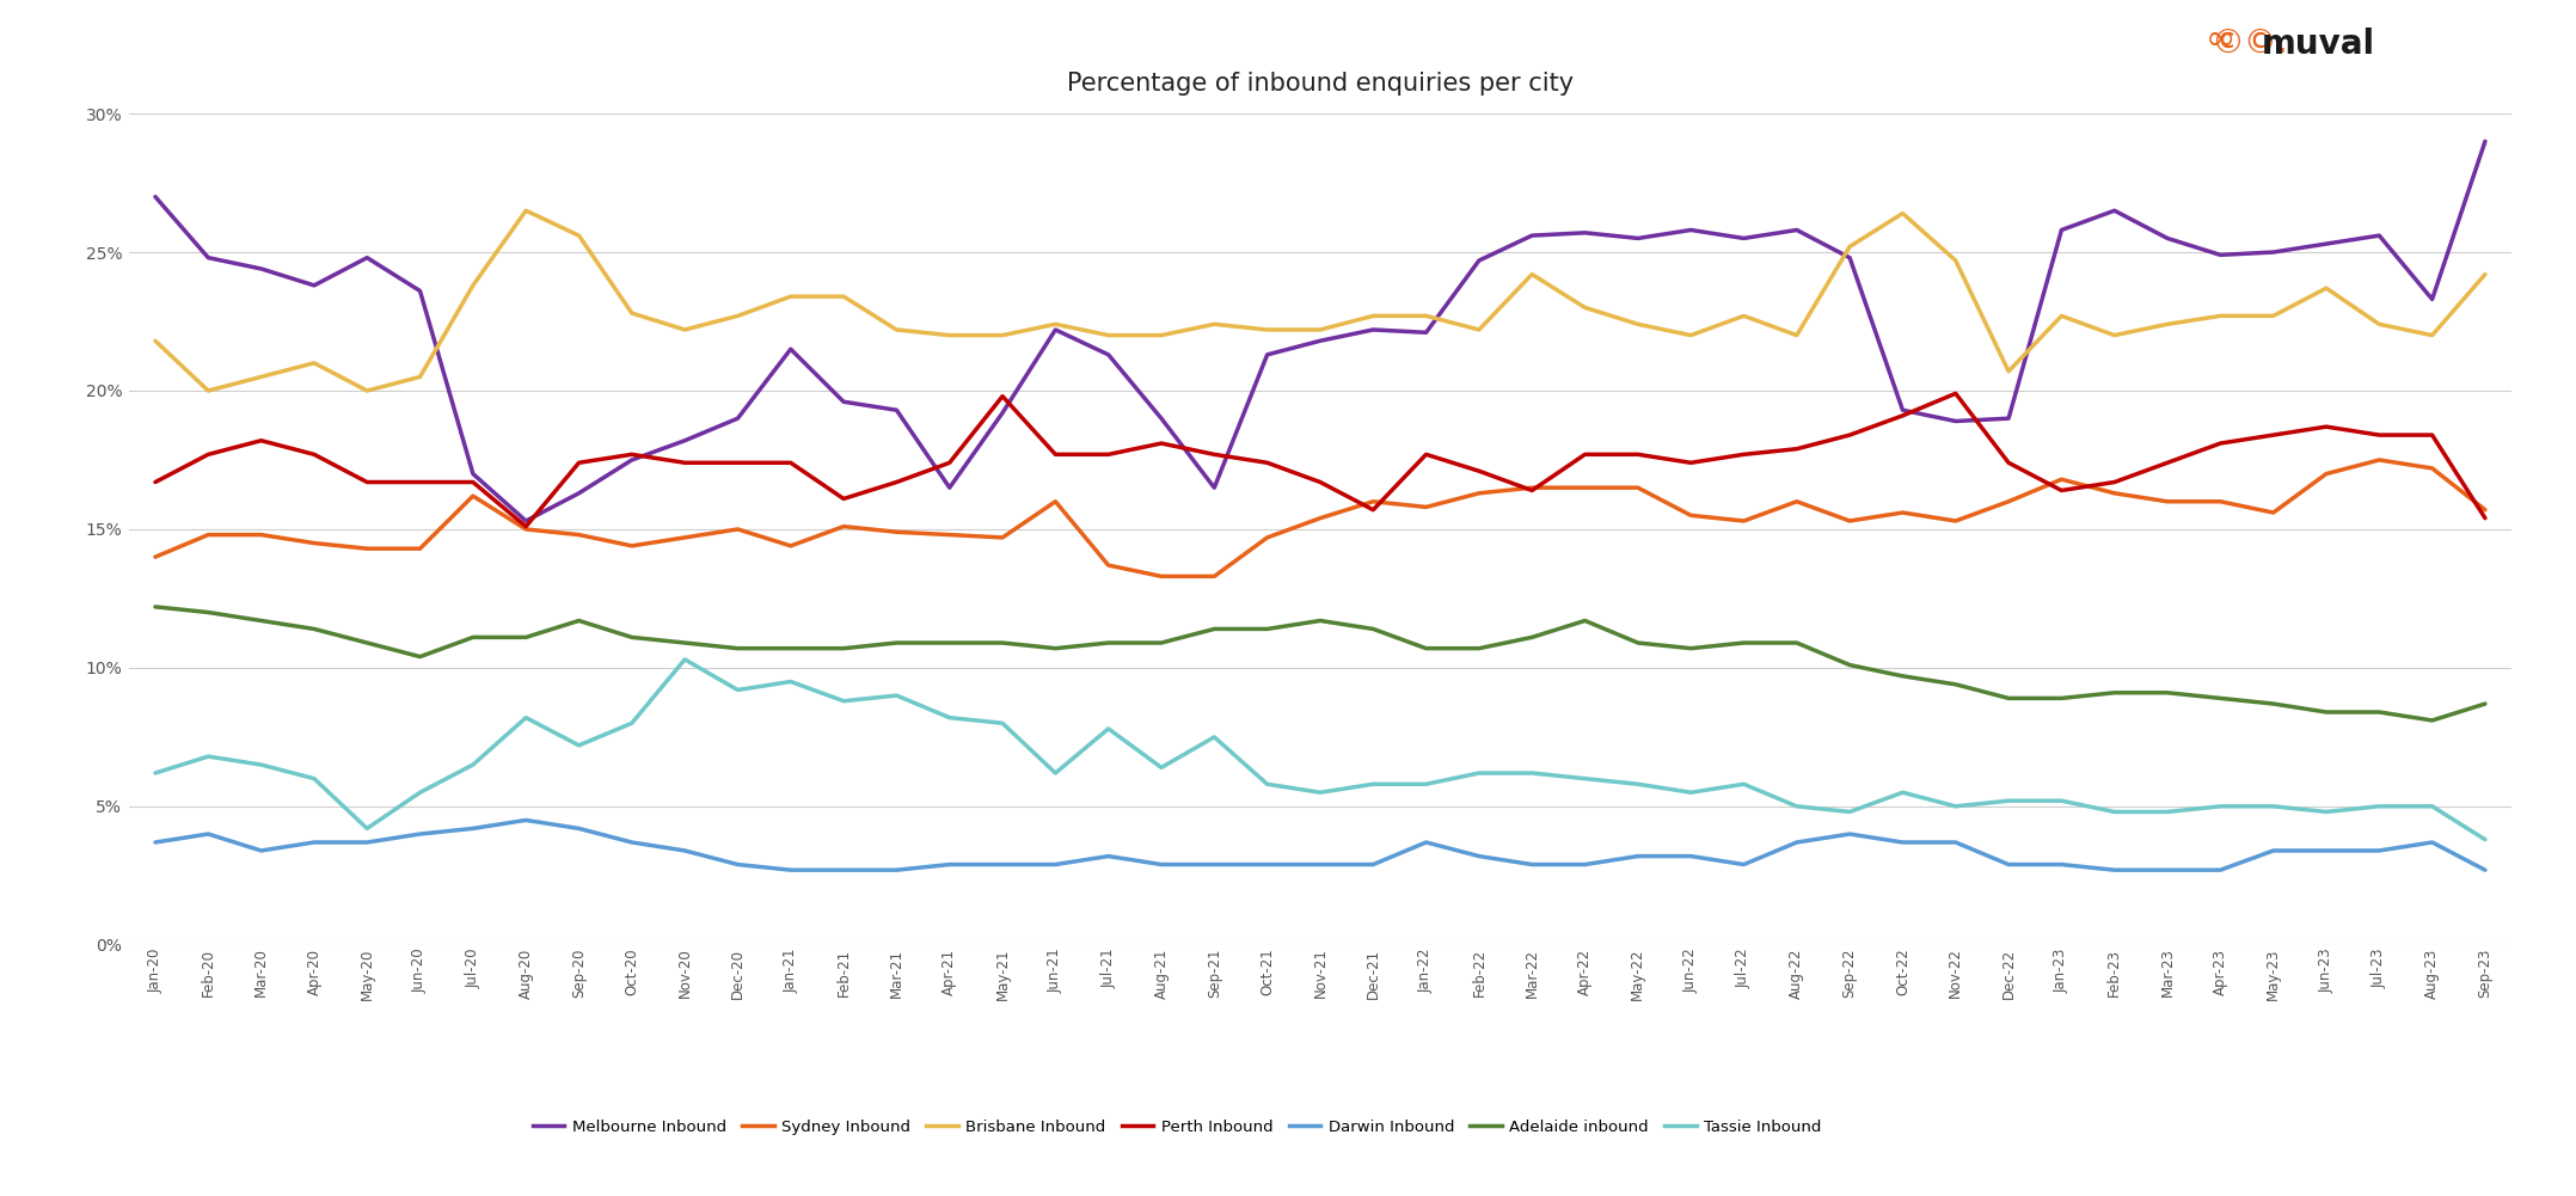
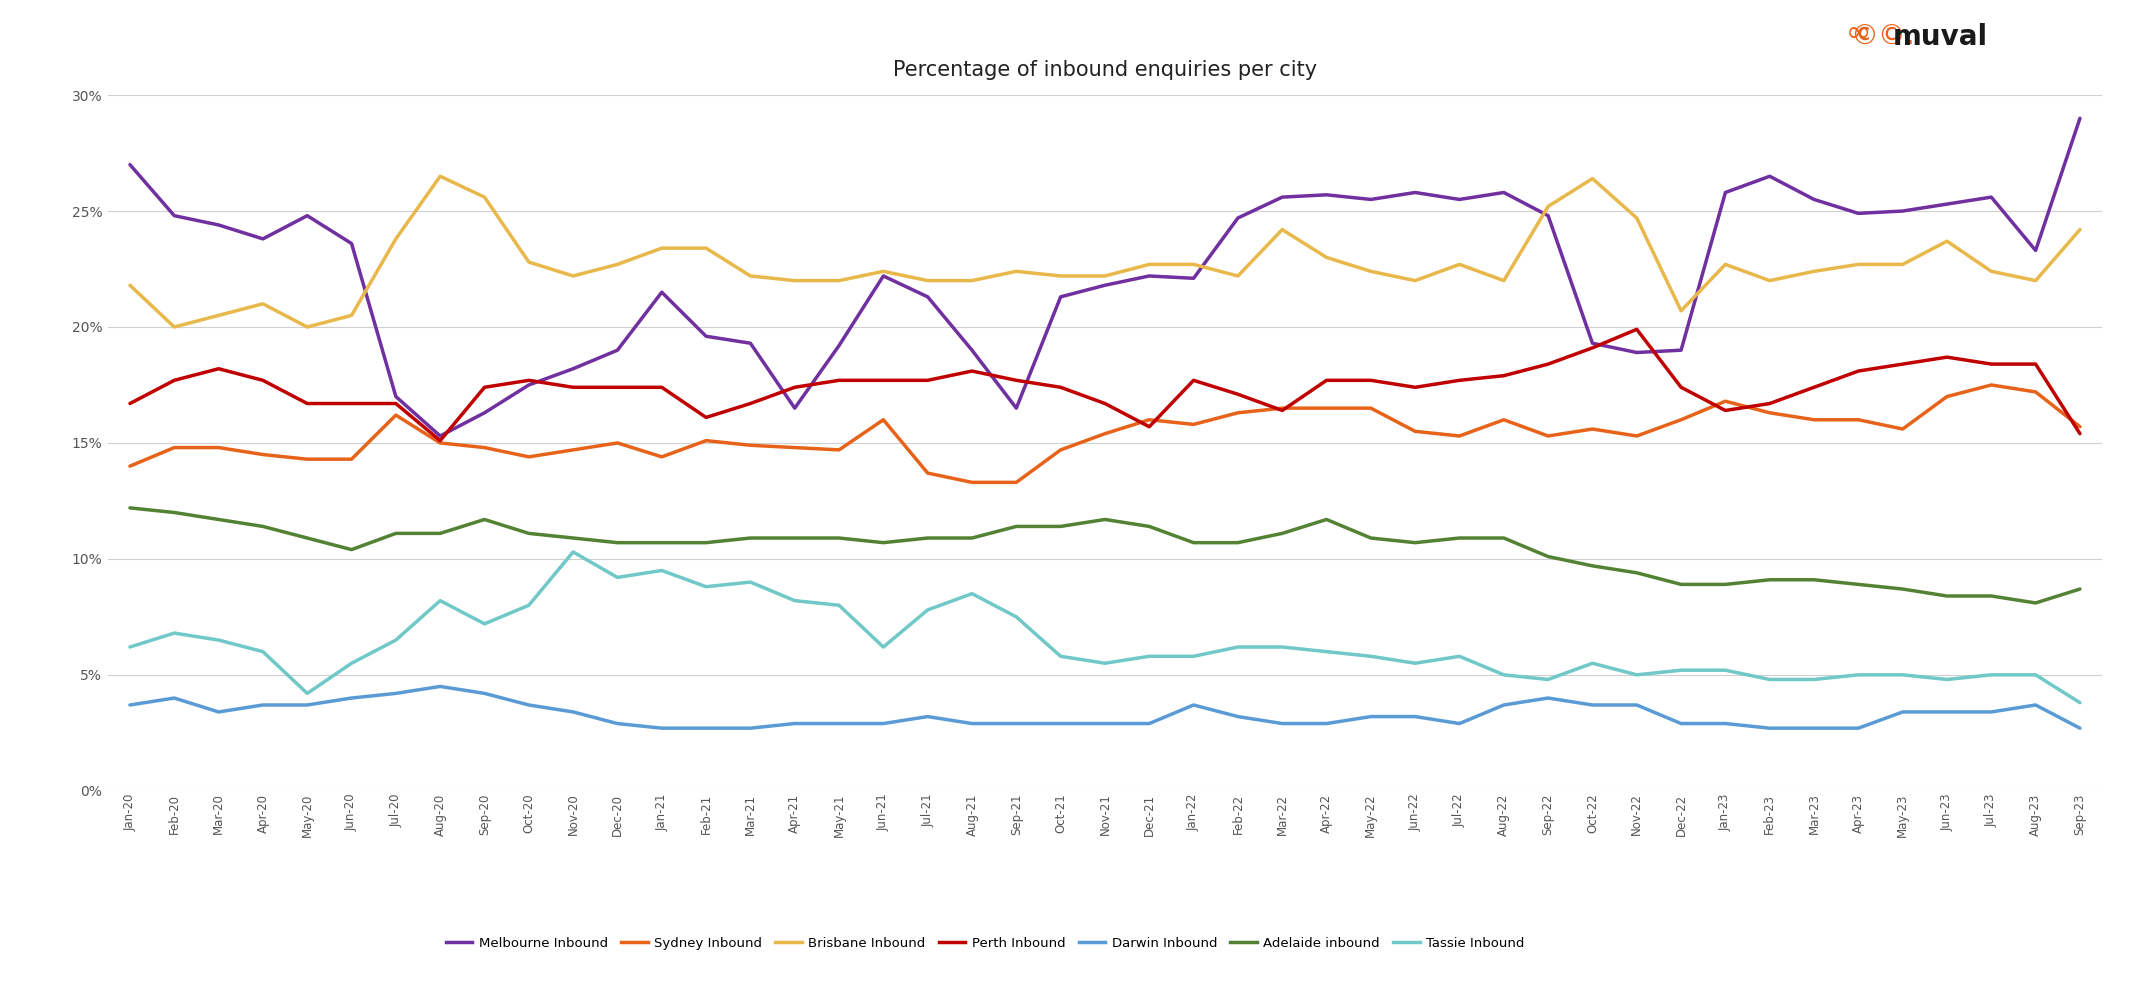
Perth Inbound/May-21: 19.8% -> 17.7%
Tassie Inbound/Aug-21: 6.4% -> 8.5%
